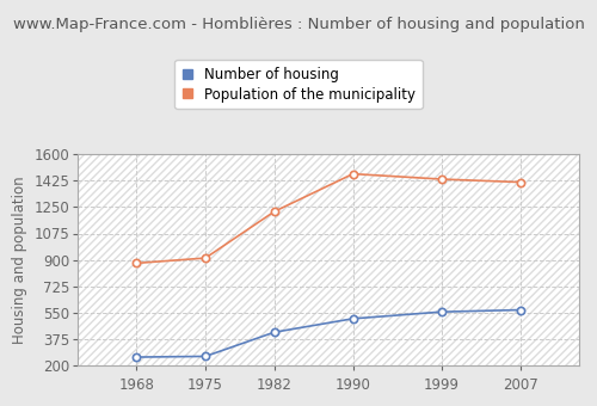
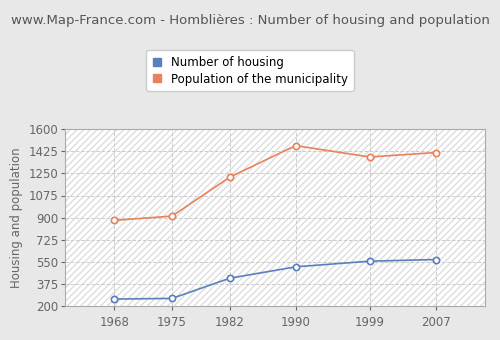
Population of the municipality/1999: 1440 -> 1380
